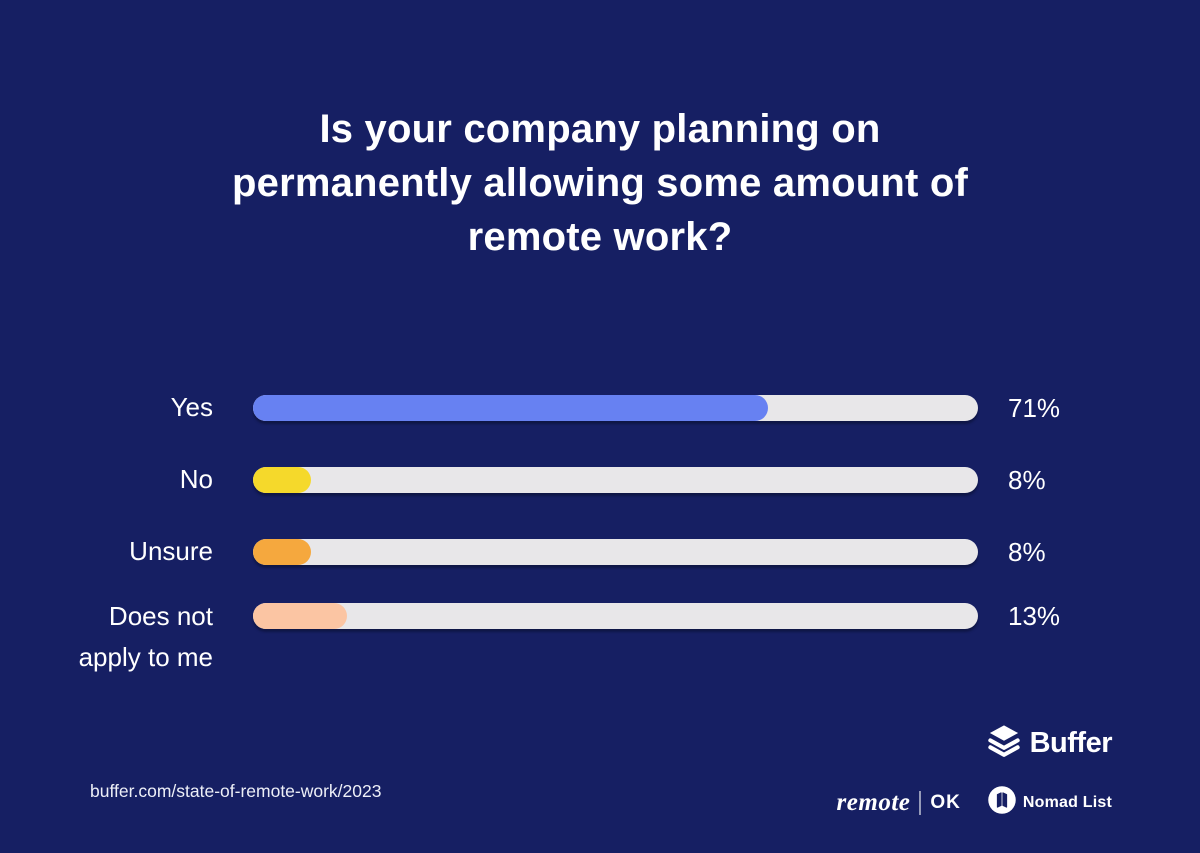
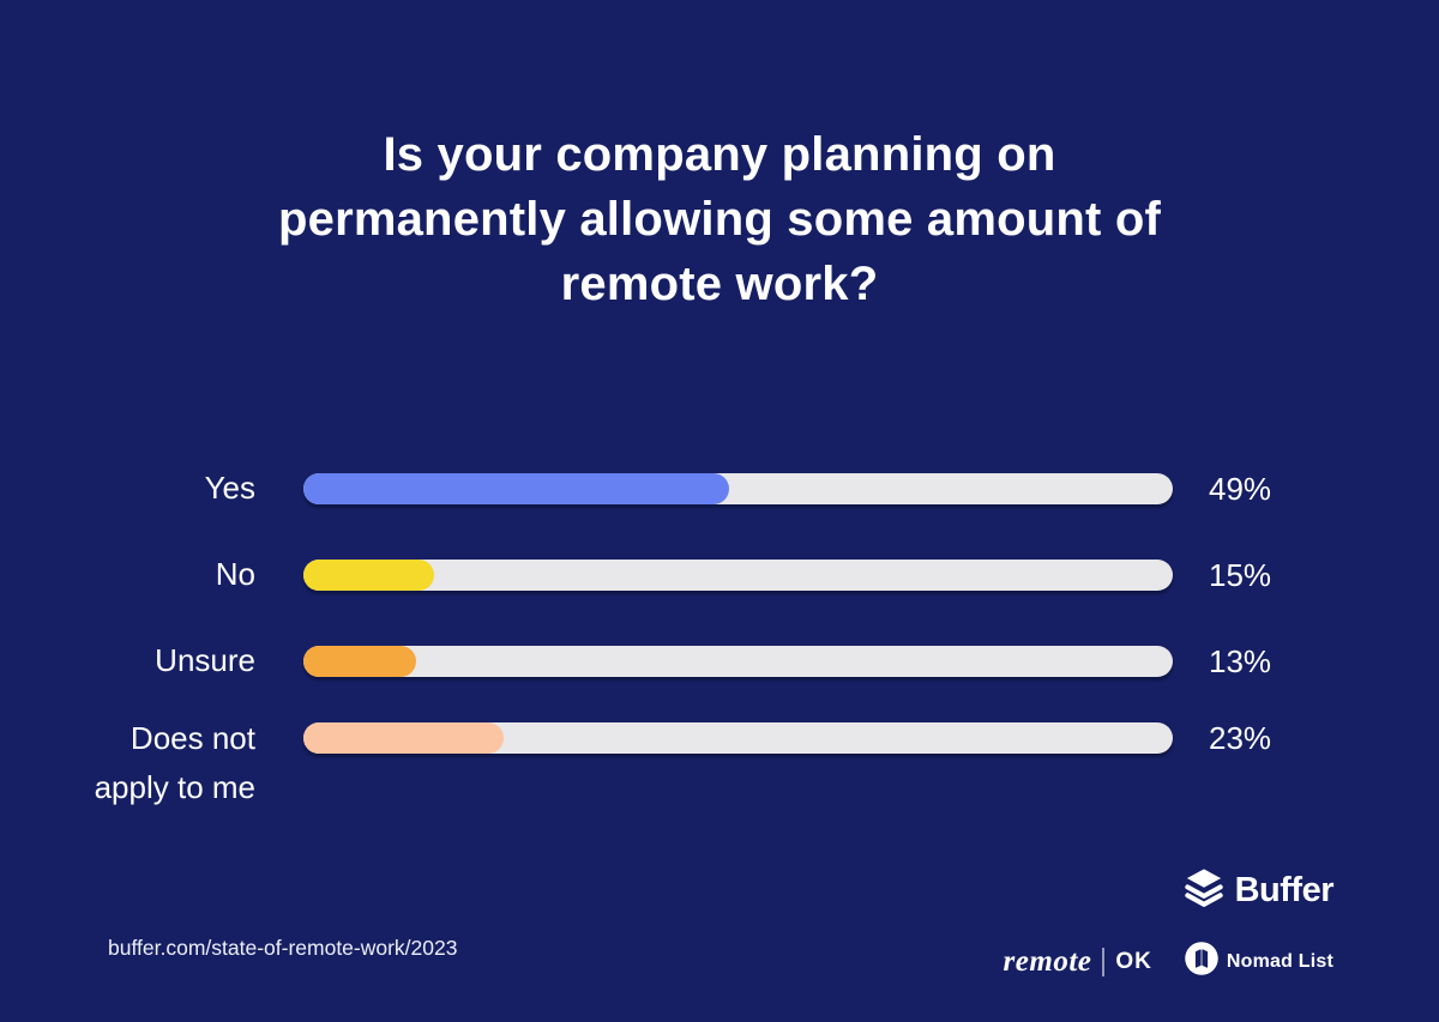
Yes: 71% -> 49%
No: 8% -> 15%
Unsure: 8% -> 13%
Does not apply to me: 13% -> 23%
